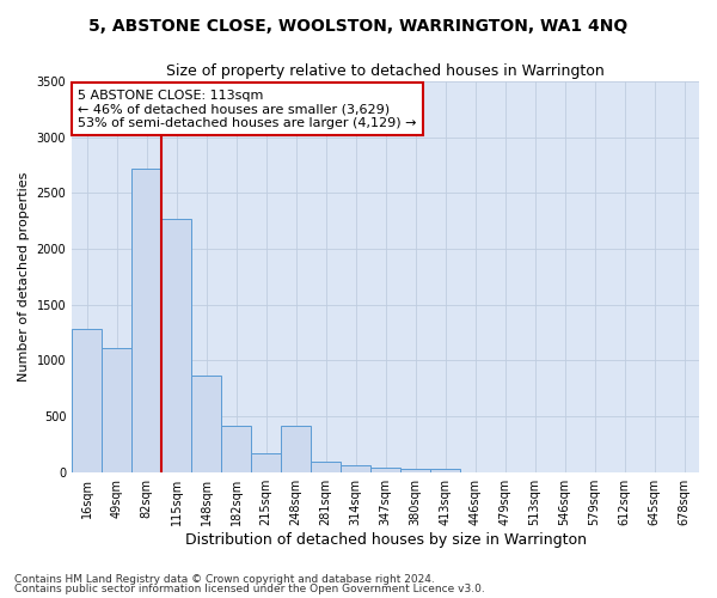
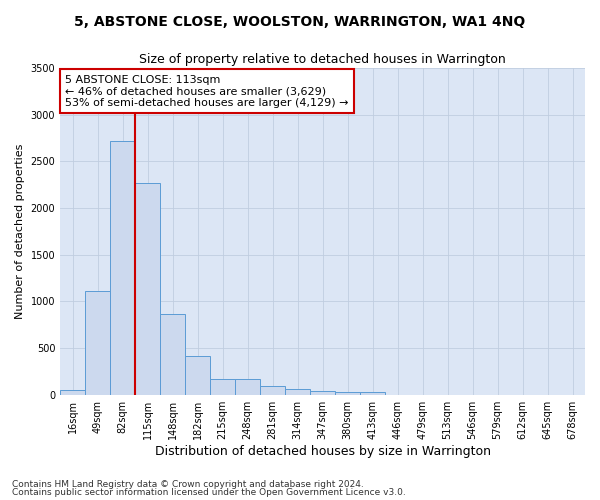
16sqm: 1280 -> 60
248sqm: 420 -> 160
